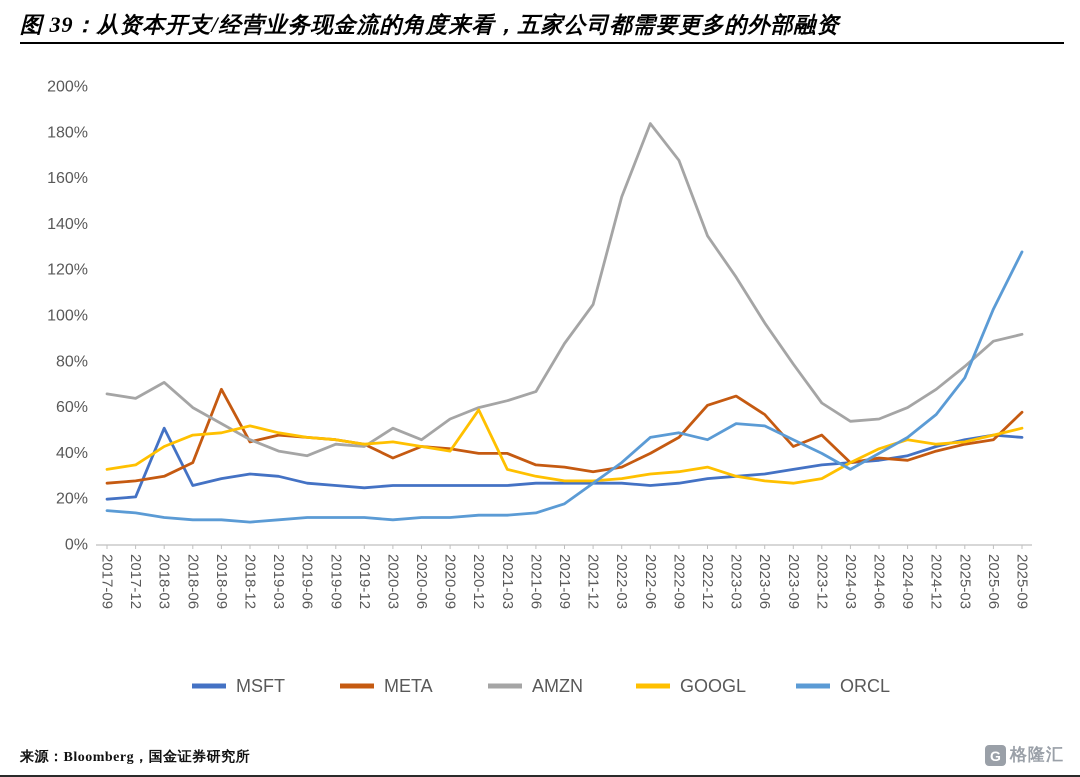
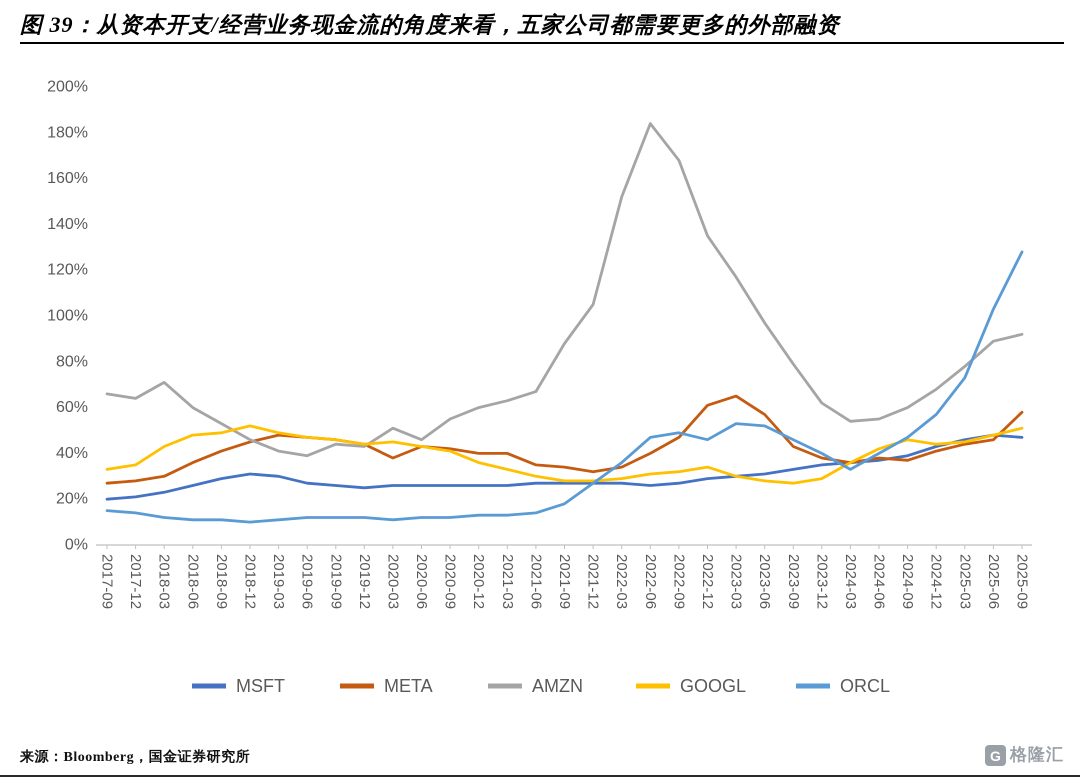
MSFT/2018-03: 51% -> 23%
META/2018-09: 68% -> 41%
GOOGL/2020-12: 59% -> 36%
META/2023-12: 48% -> 38%
